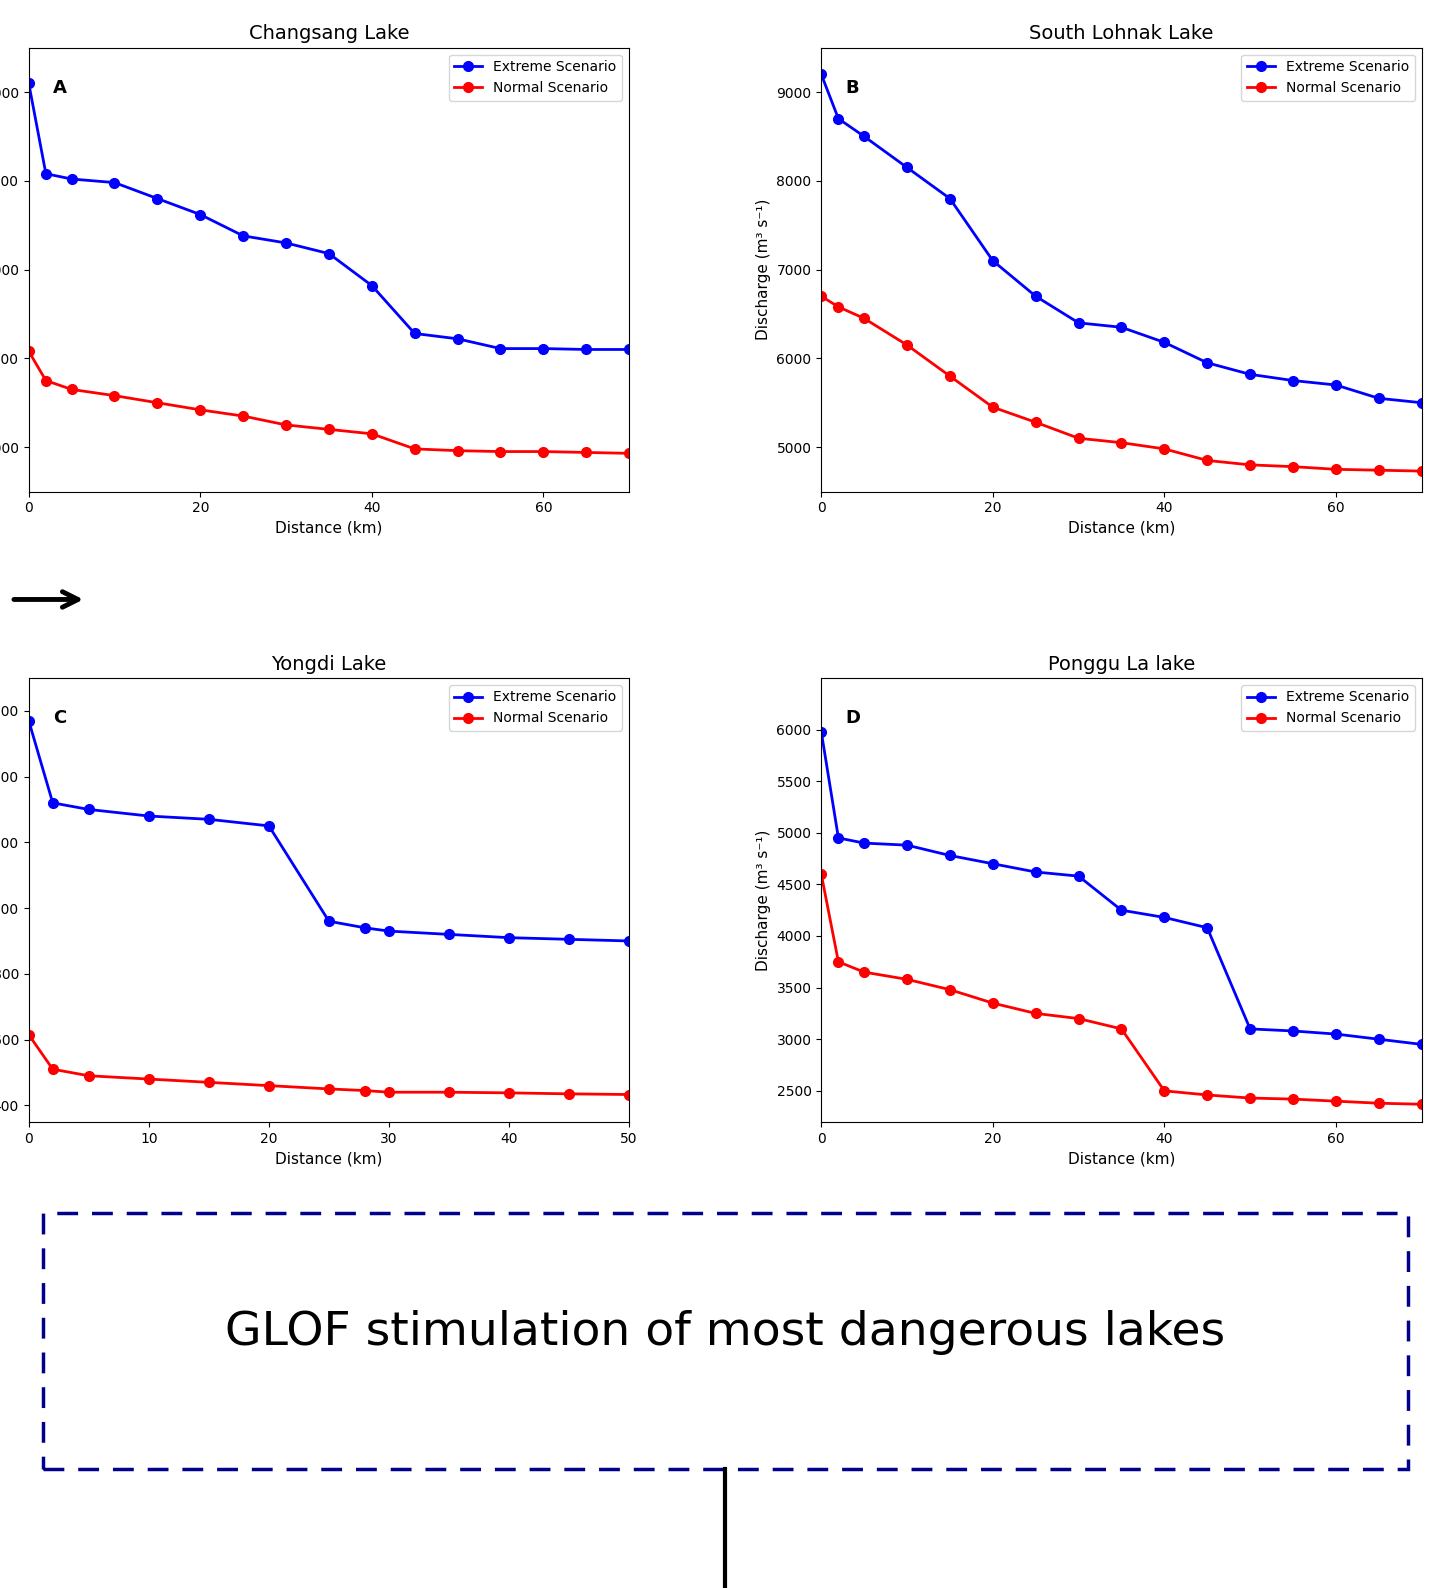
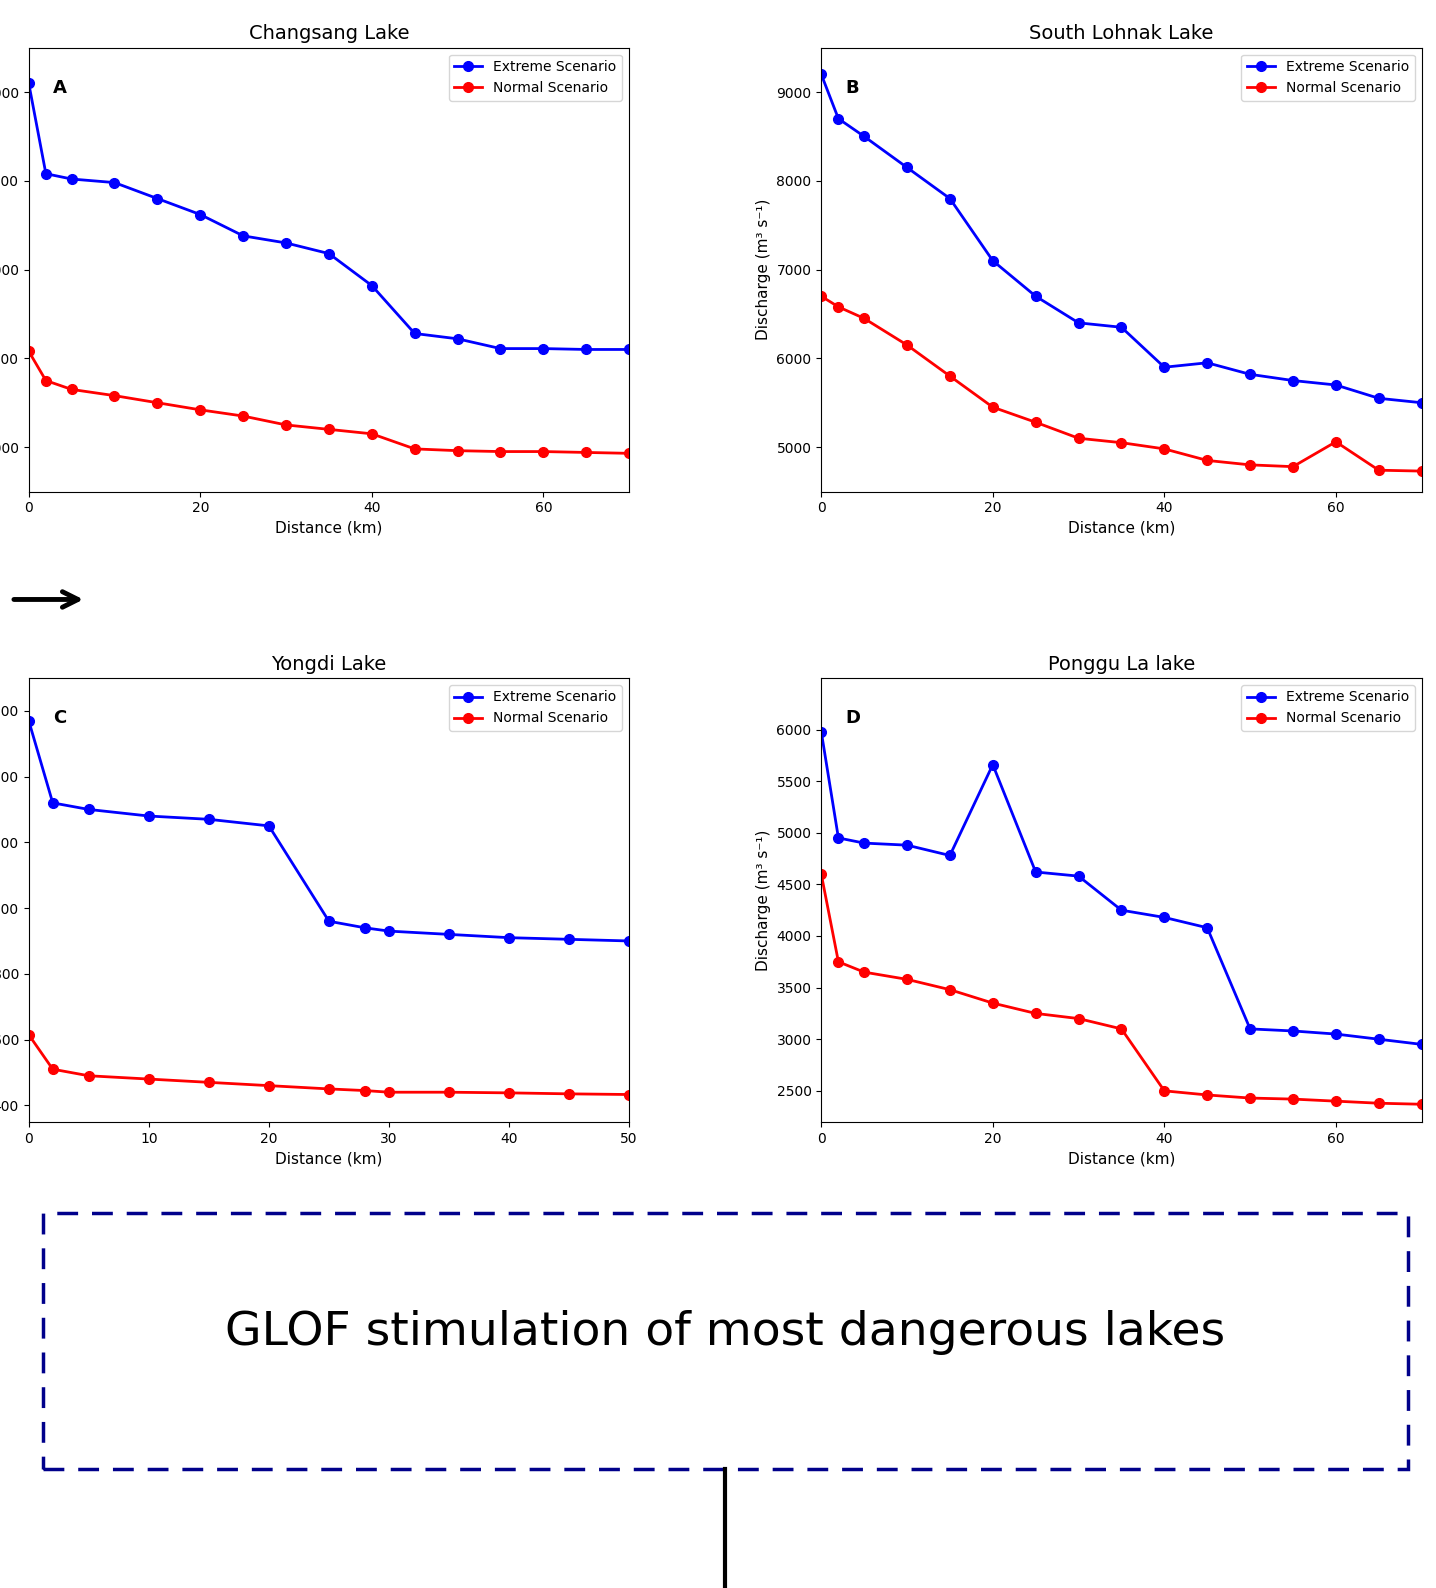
South Lohnak Lake/Extreme Scenario/40: 6180 -> 5900
South Lohnak Lake/Normal Scenario/60: 4750 -> 5060
Ponggu La lake/Extreme Scenario/20: 4700 -> 5660
